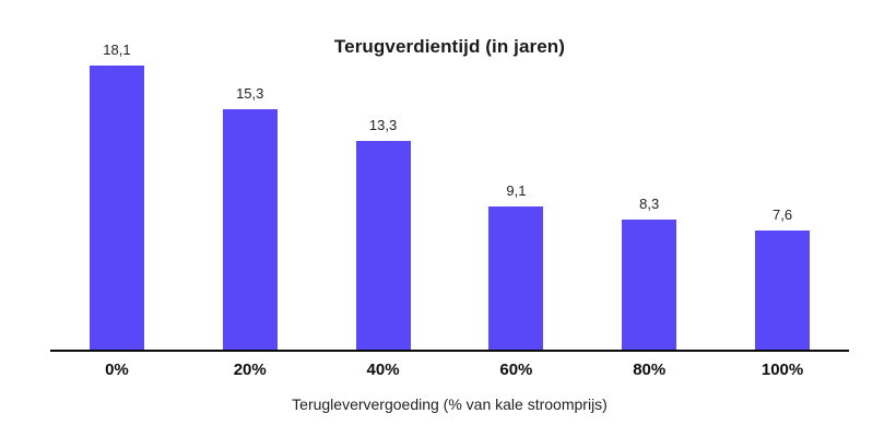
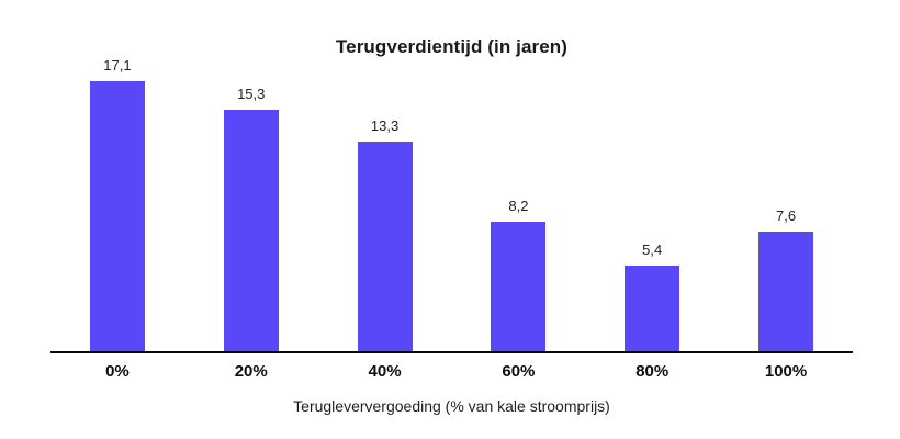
0%: 18,1 -> 17,1
60%: 9,1 -> 8,2
80%: 8,3 -> 5,4
